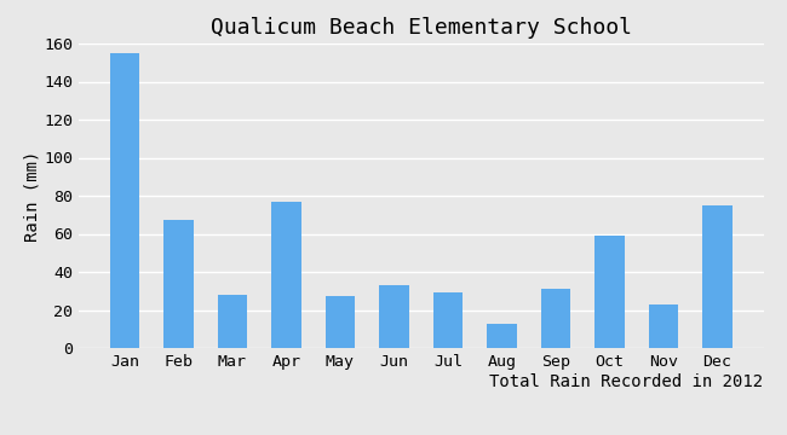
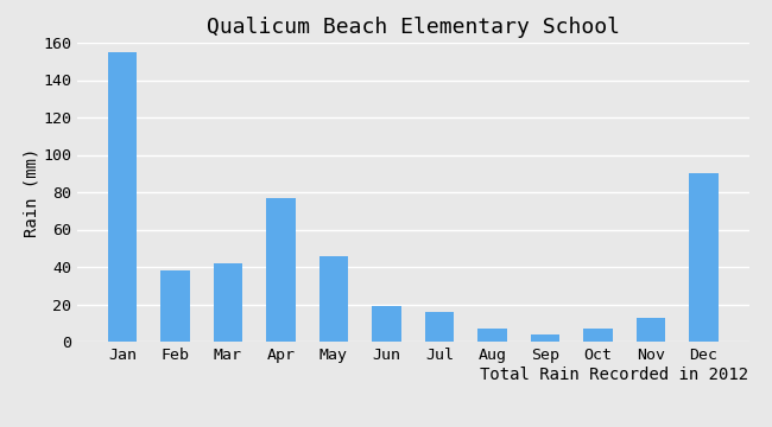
Feb: 67 -> 38
Mar: 28 -> 42
May: 27 -> 46
Jun: 33 -> 19
Jul: 29 -> 16
Aug: 13 -> 7
Sep: 31 -> 4
Oct: 59 -> 7
Nov: 23 -> 13
Dec: 75 -> 90
